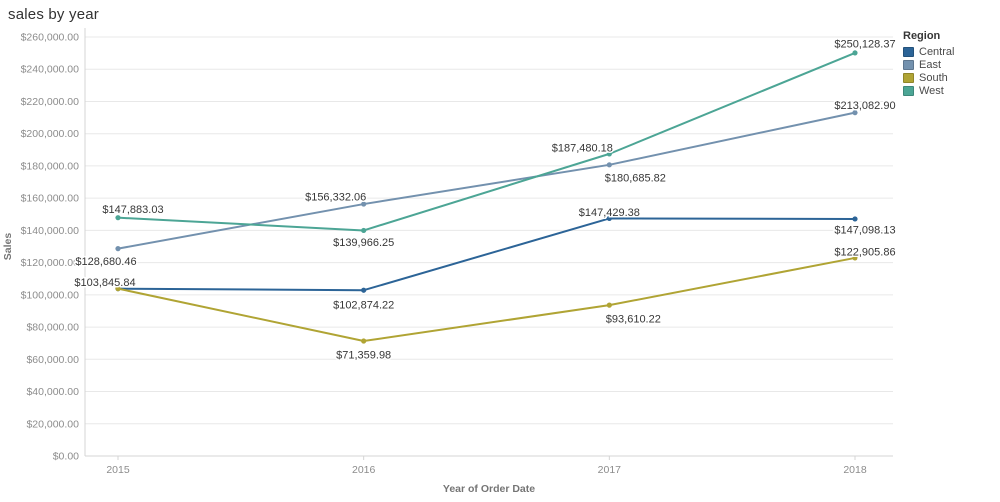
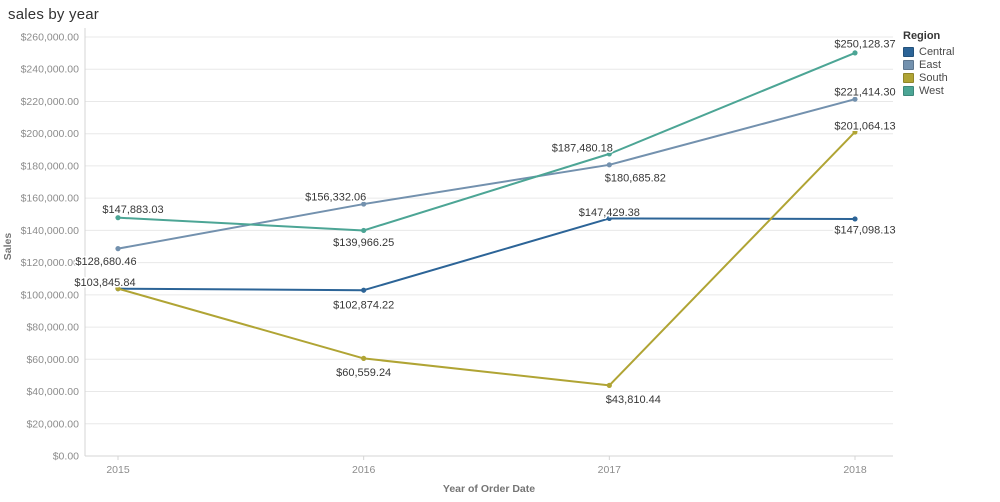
South/2016: $71,359.98 -> $60,559.24
South/2017: $93,610.22 -> $43,810.44
East/2018: $213,082.90 -> $221,414.30
South/2018: $122,905.86 -> $201,064.13
